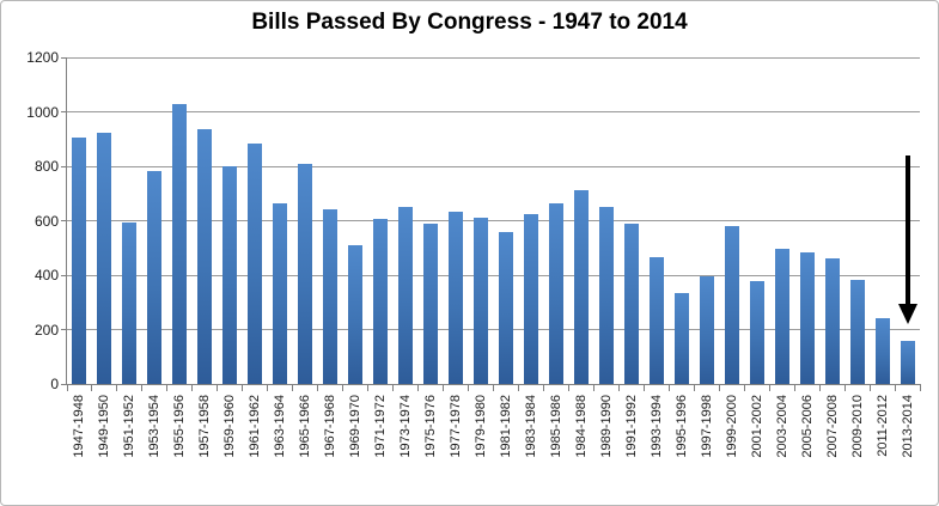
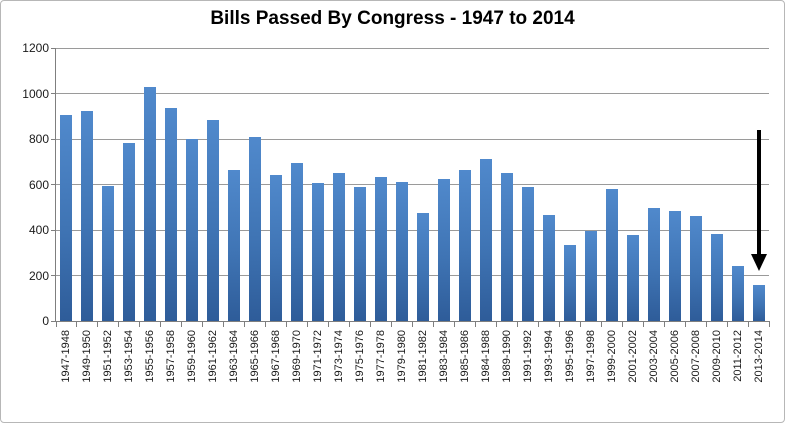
1969-1970: 510 -> 700
1981-1982: 560 -> 470
